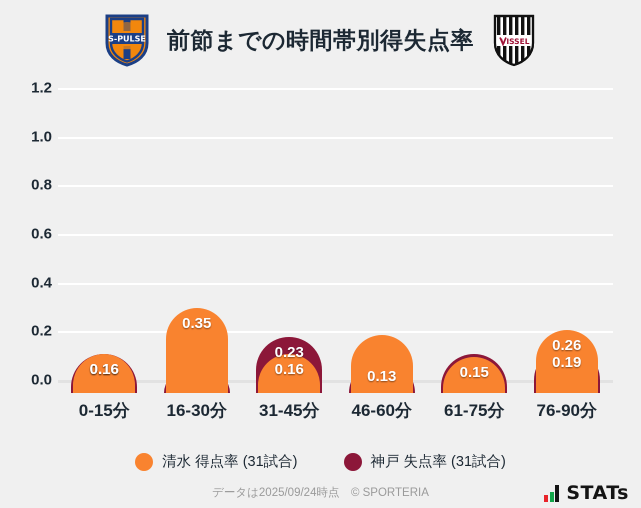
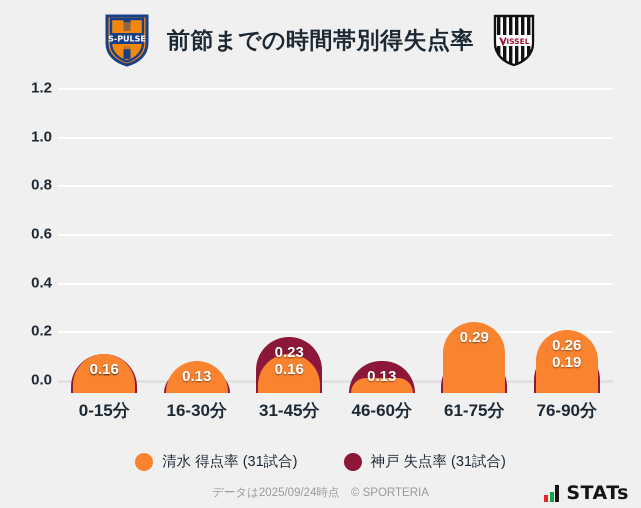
清水 得点率 (31試合)/16-30分: 0.35 -> 0.13
清水 得点率 (31試合)/46-60分: 0.24 -> 0.06
清水 得点率 (31試合)/61-75分: 0.15 -> 0.29
